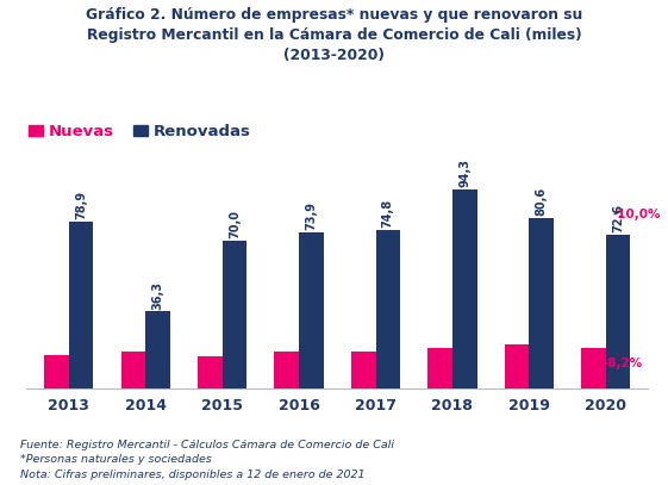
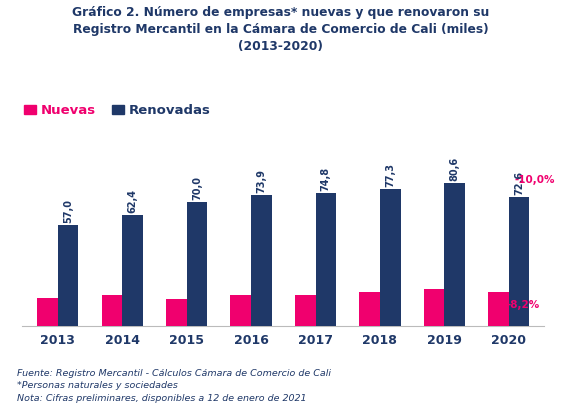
Renovadas/2013: 78,9 -> 57,0
Renovadas/2014: 36,3 -> 62,4
Renovadas/2018: 94,3 -> 77,3
